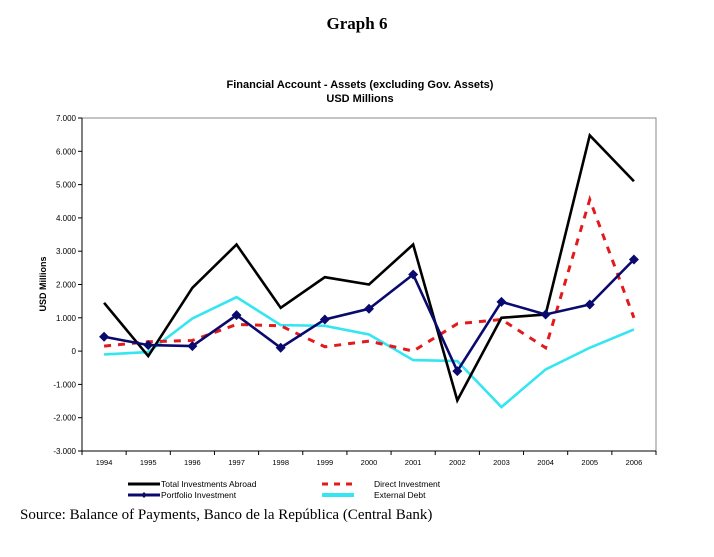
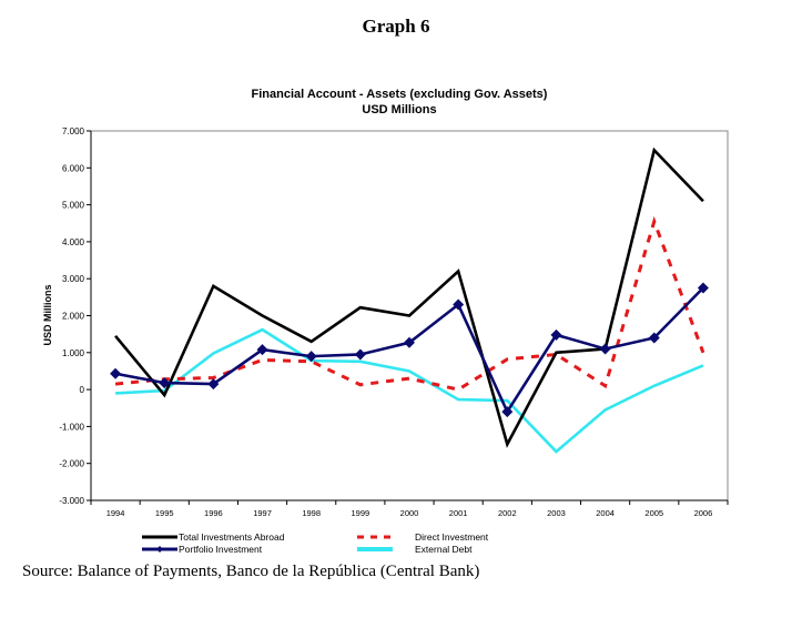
Total Investments Abroad/1996: 1900 -> 2800
Total Investments Abroad/1997: 3200 -> 2000
Portfolio Investment/1998: 100 -> 900
